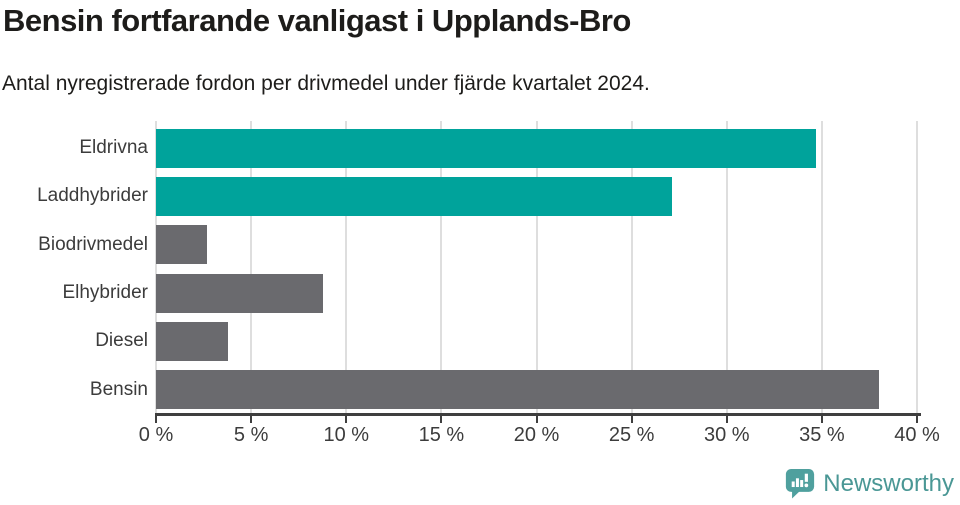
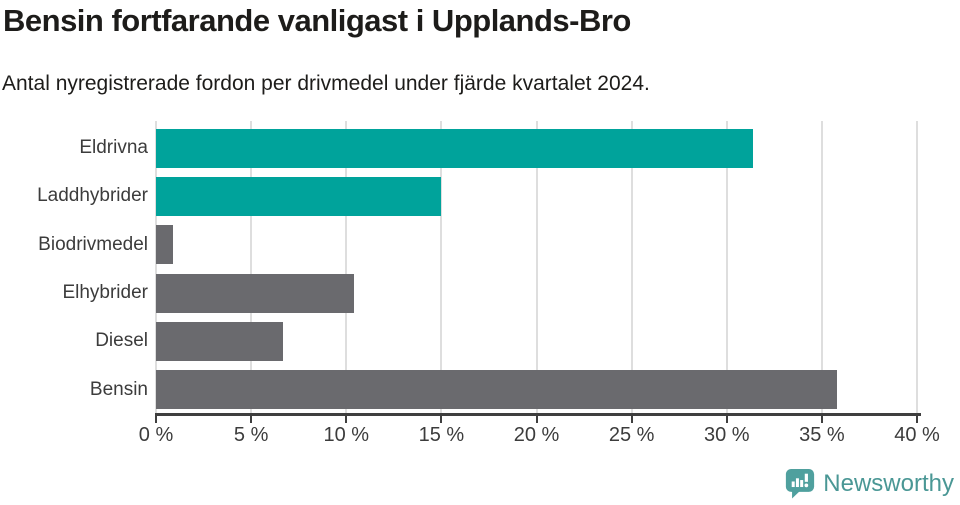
Eldrivna: 34.7% -> 31.4%
Laddhybrider: 27.1% -> 15.0%
Biodrivmedel: 2.7% -> 0.9%
Elhybrider: 8.8% -> 10.4%
Diesel: 3.8% -> 6.7%
Bensin: 38.0% -> 35.8%
